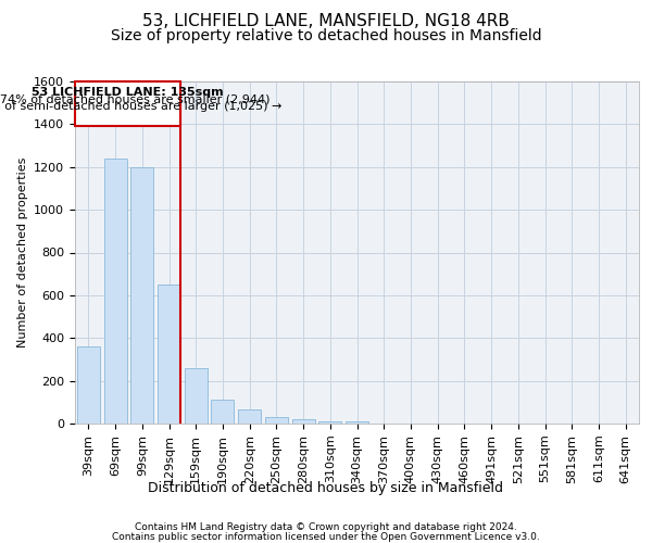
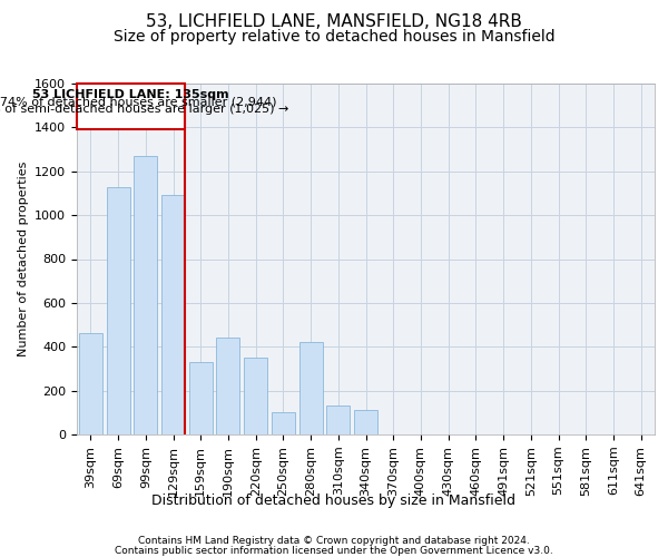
39sqm: 360 -> 460
69sqm: 1240 -> 1130
99sqm: 1200 -> 1270
129sqm: 650 -> 1090
159sqm: 260 -> 330
190sqm: 110 -> 440
220sqm: 60 -> 350
250sqm: 30 -> 100
280sqm: 20 -> 420
310sqm: 10 -> 130
340sqm: 10 -> 110
